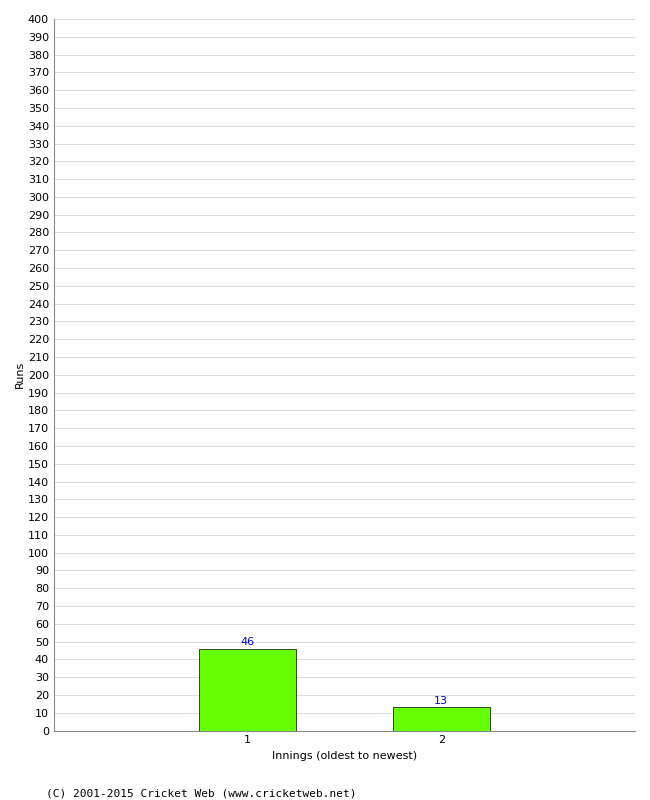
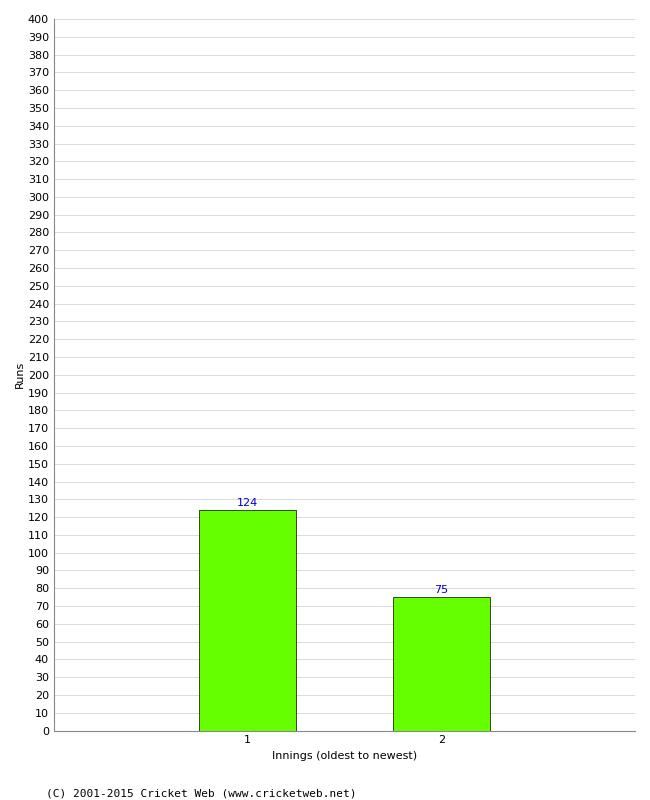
1: 46 -> 124
2: 13 -> 75
